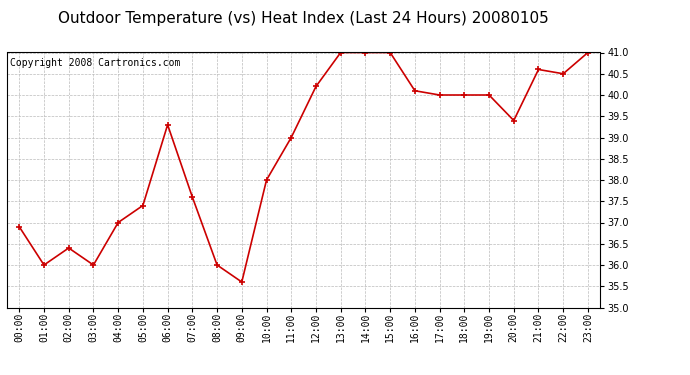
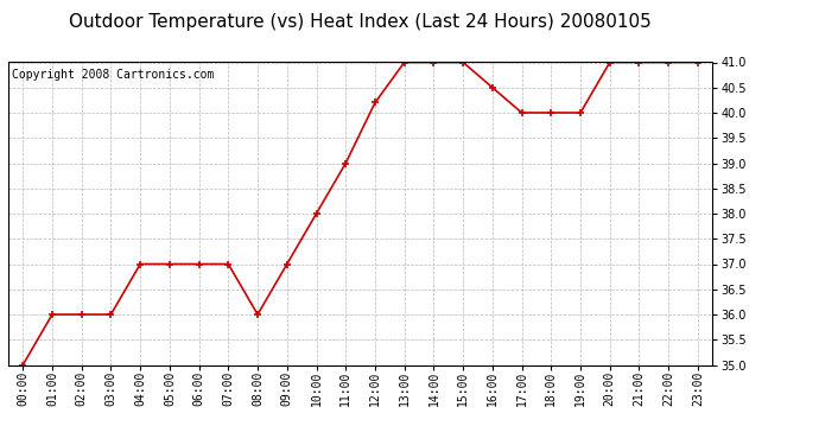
00:00: 36.9 -> 35.0
02:00: 36.4 -> 36.0
05:00: 37.4 -> 37.0
06:00: 39.3 -> 37.0
07:00: 37.6 -> 37.0
09:00: 35.6 -> 37.0
16:00: 40.1 -> 40.5
20:00: 39.4 -> 41.0
21:00: 40.6 -> 41.0
22:00: 40.5 -> 41.0
